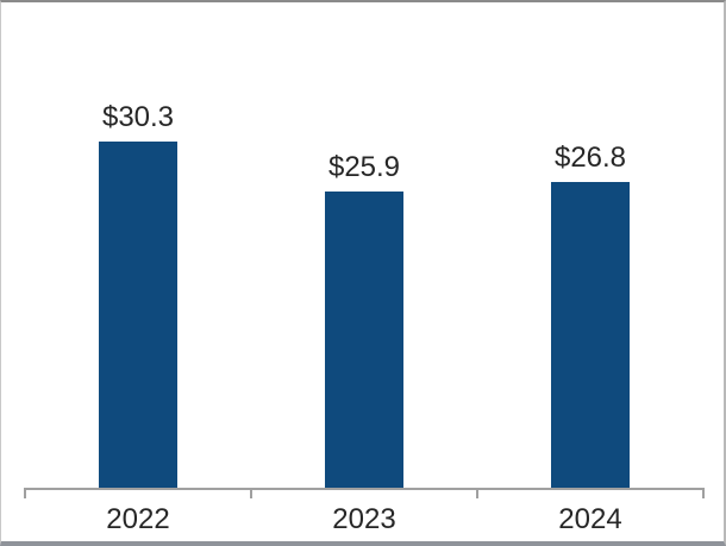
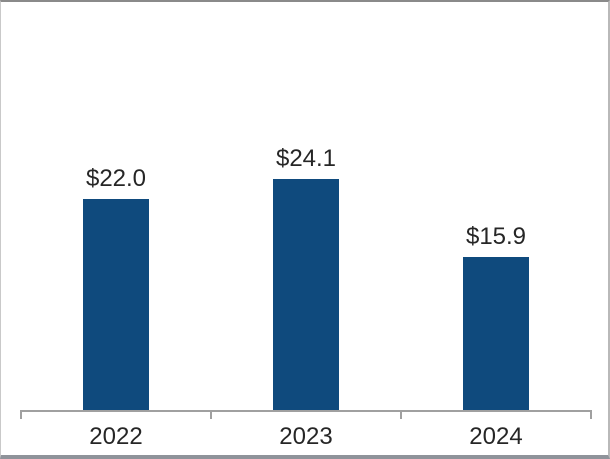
2022: $30.3 -> $22.0
2023: $25.9 -> $24.1
2024: $26.8 -> $15.9
